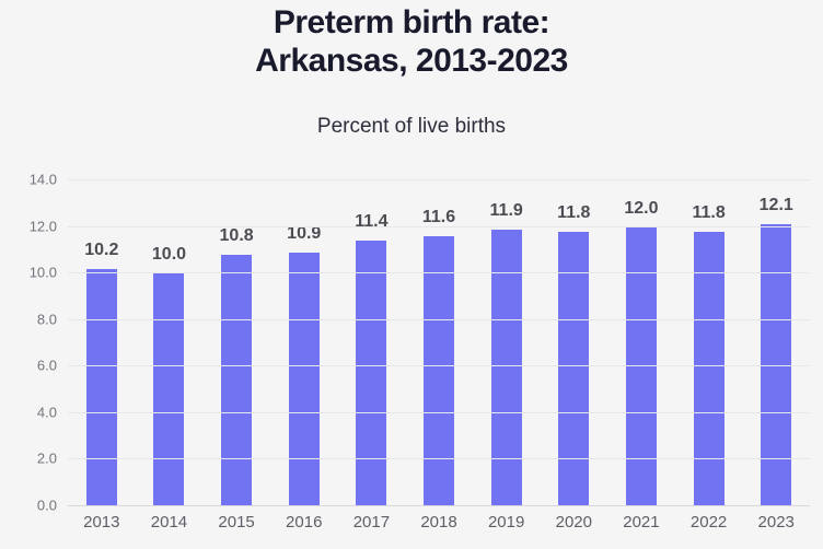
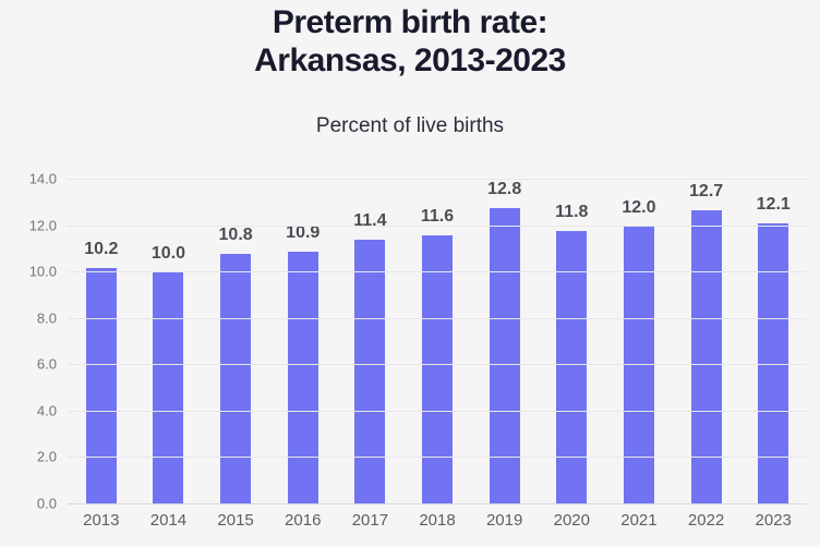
2019: 11.9 -> 12.8
2022: 11.8 -> 12.7
